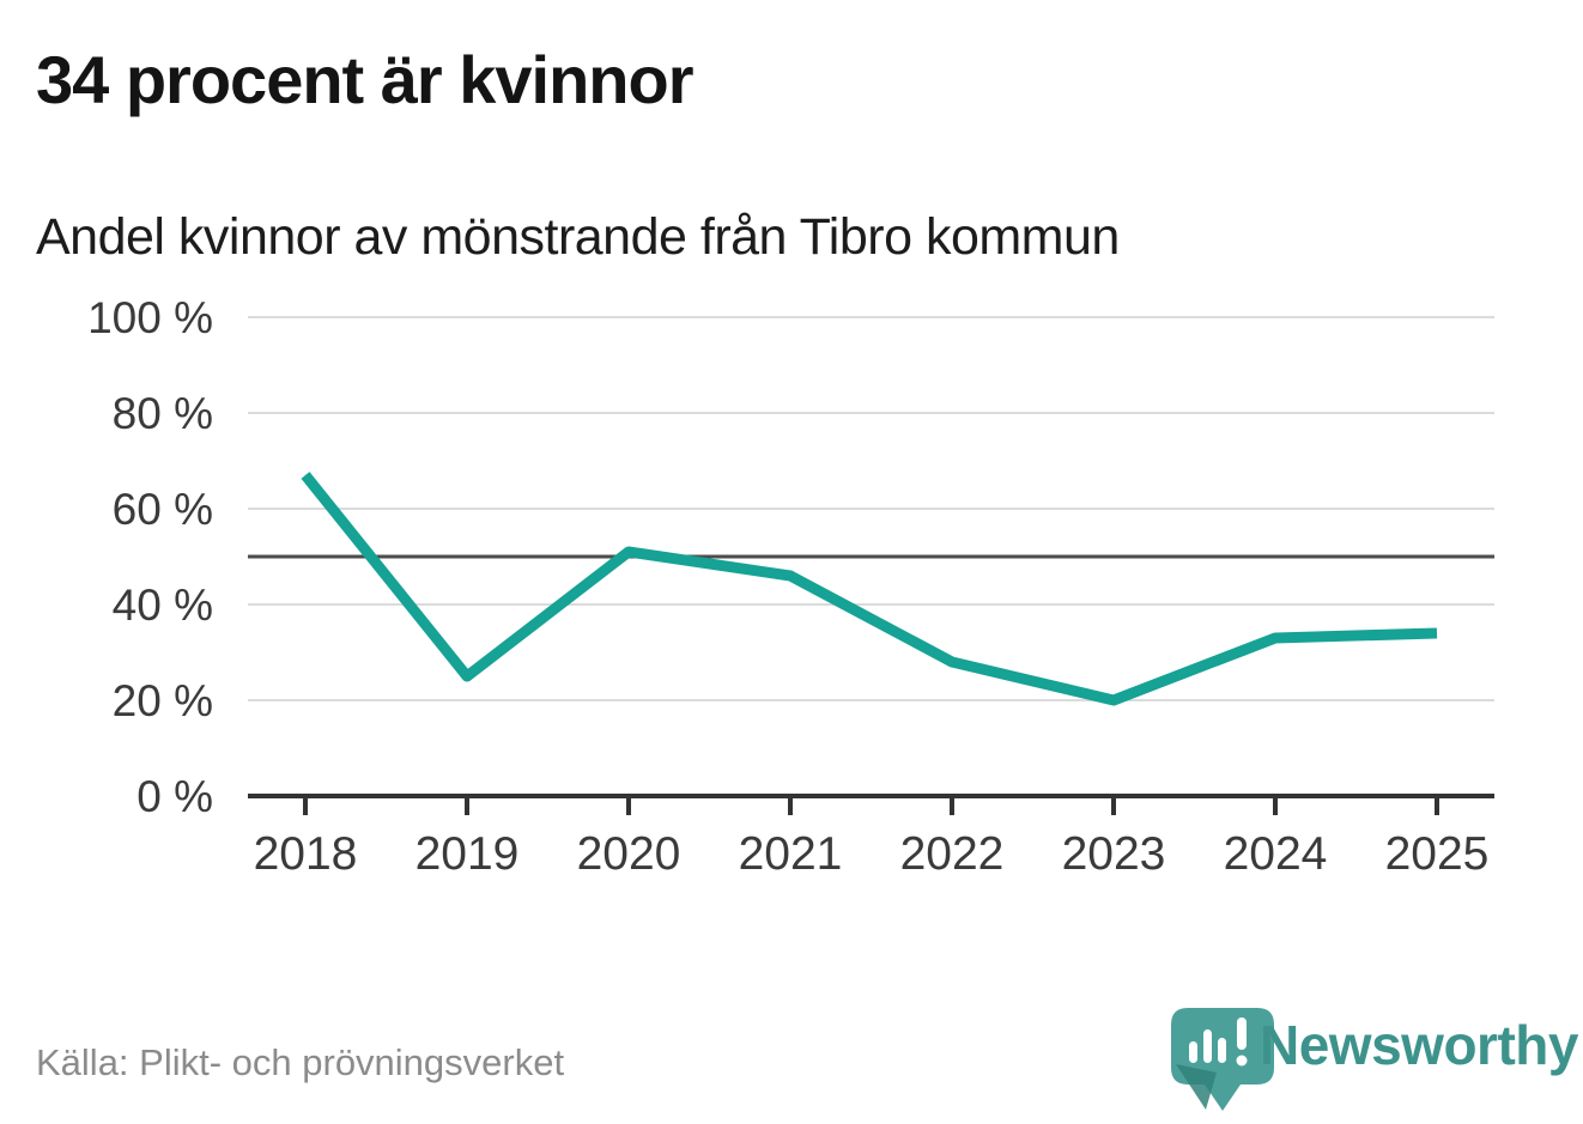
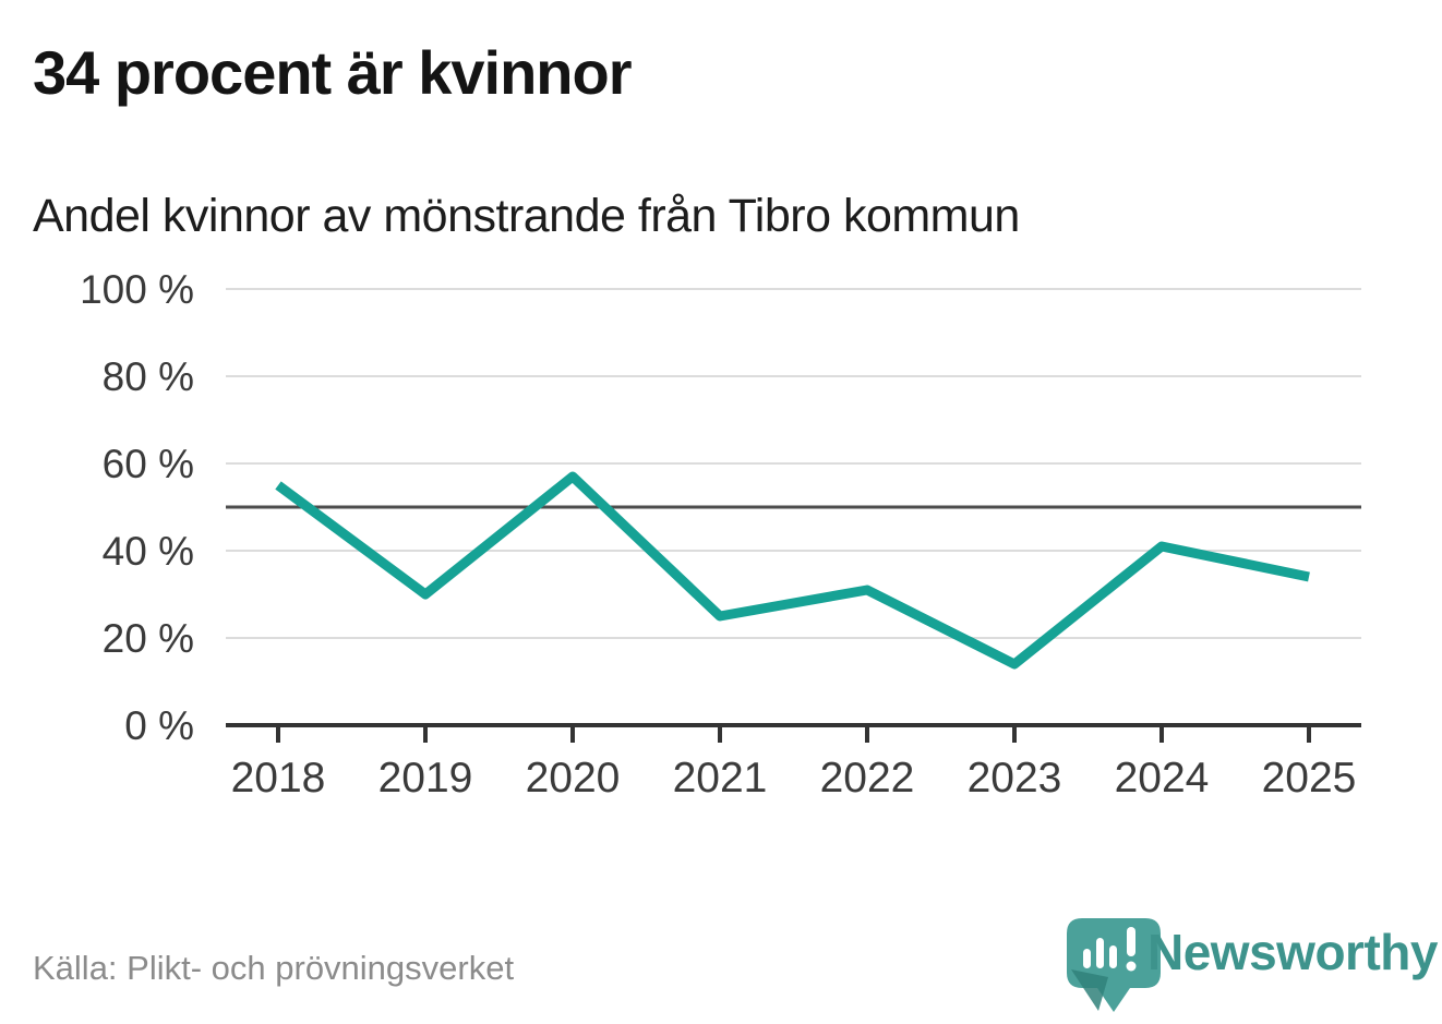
2018: 67% -> 55%
2019: 25% -> 30%
2020: 51% -> 57%
2021: 46% -> 25%
2022: 28% -> 31%
2023: 20% -> 14%
2024: 33% -> 41%
